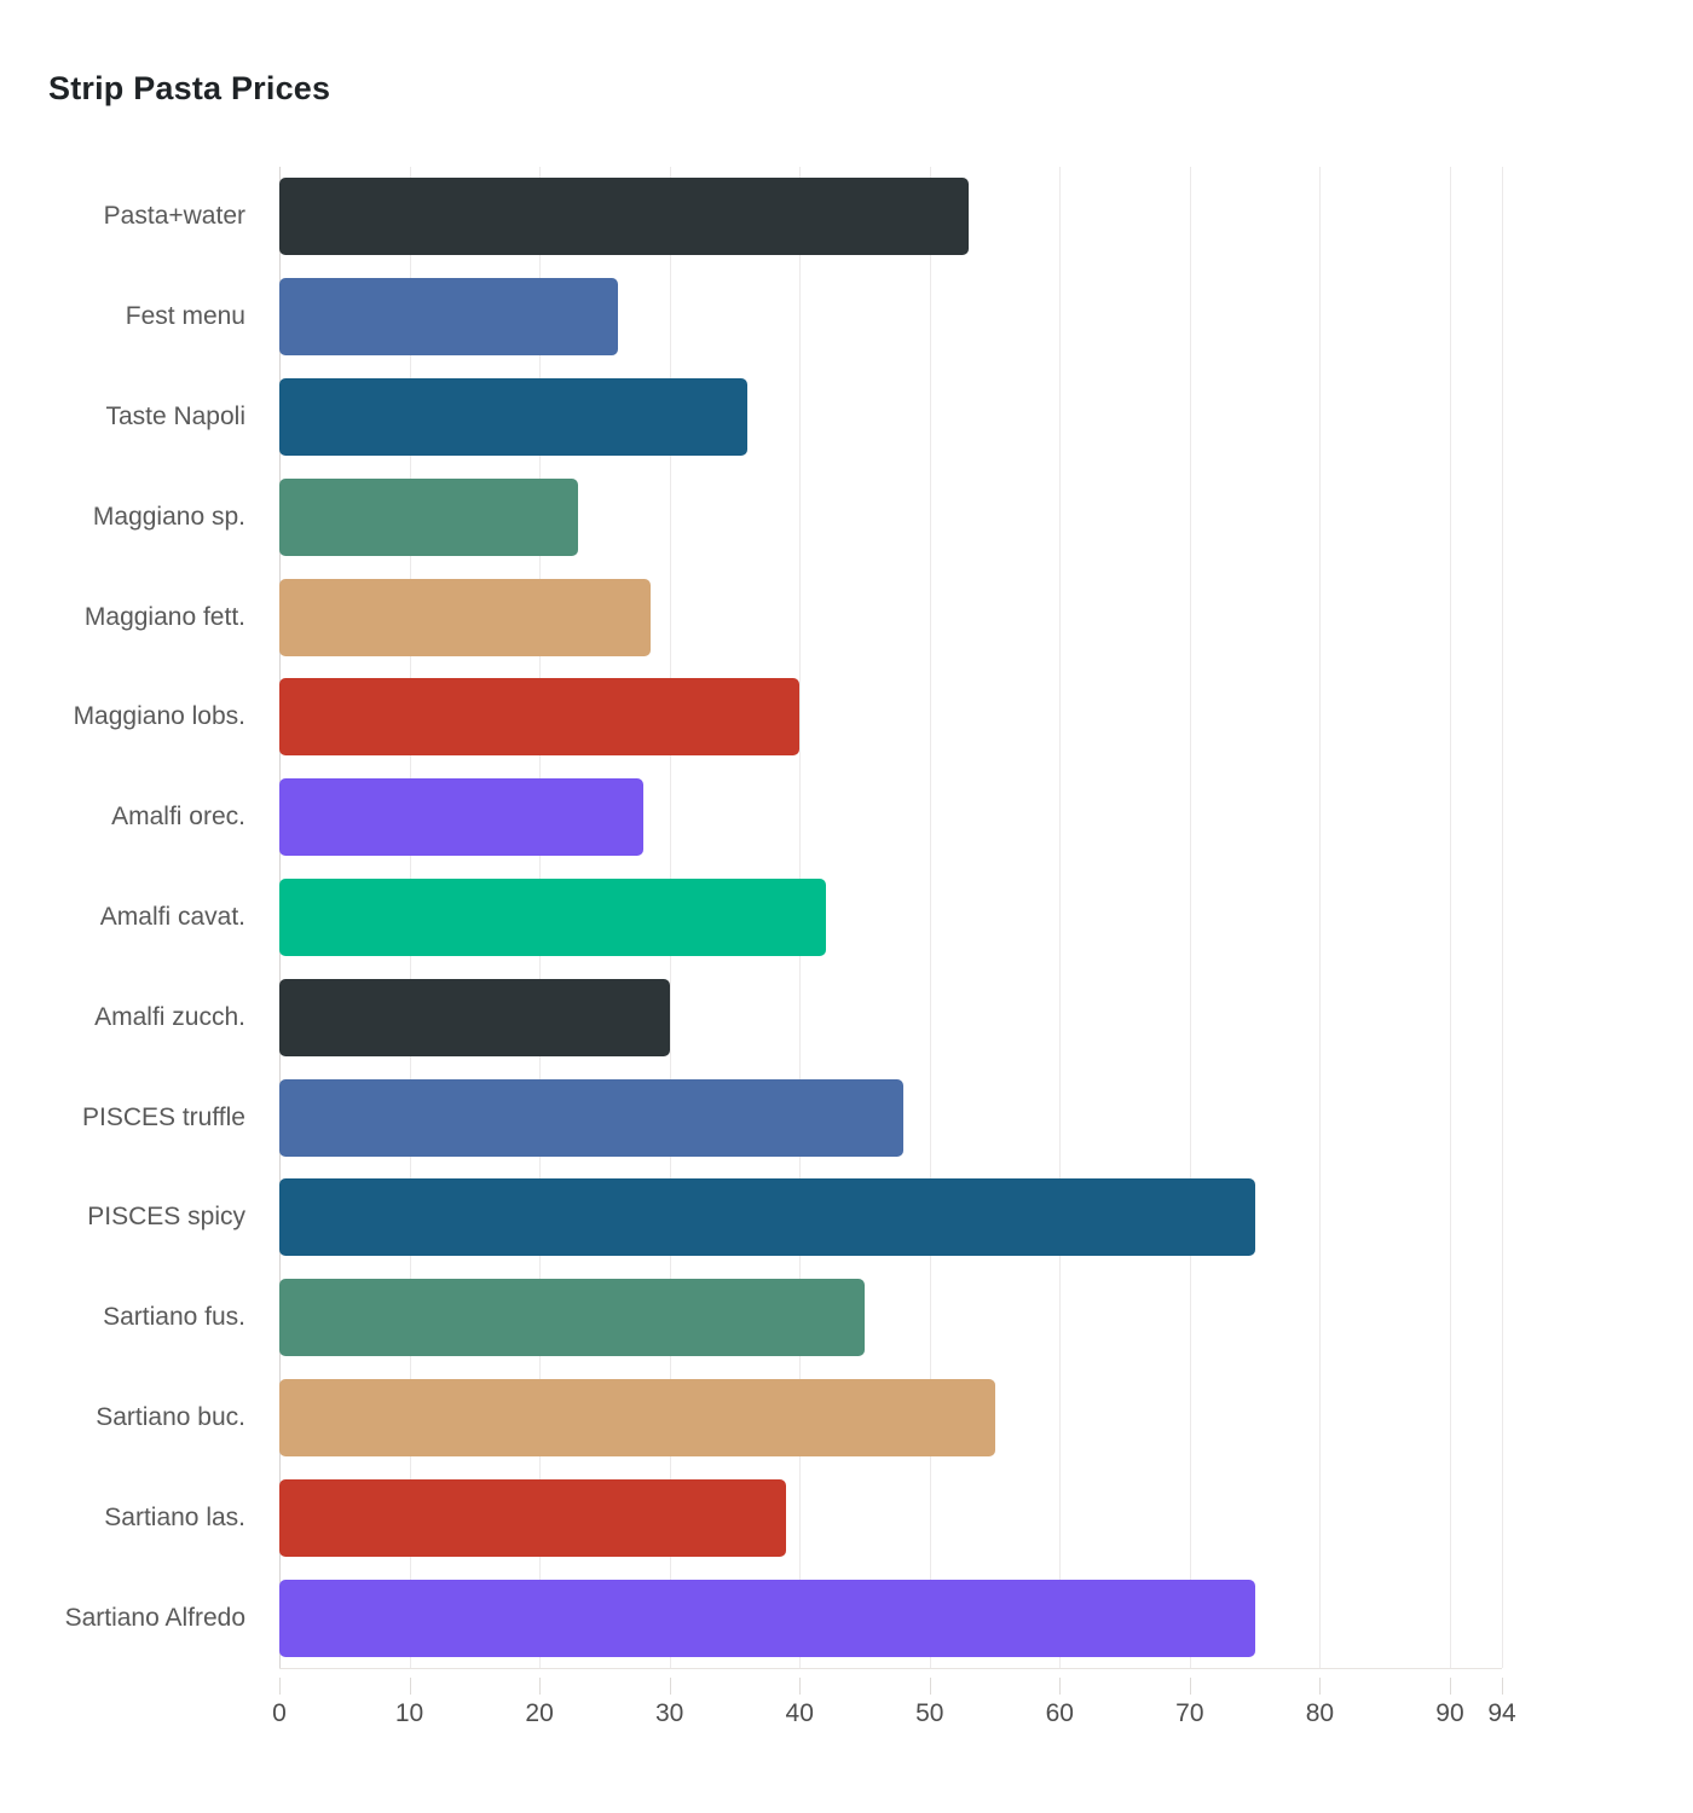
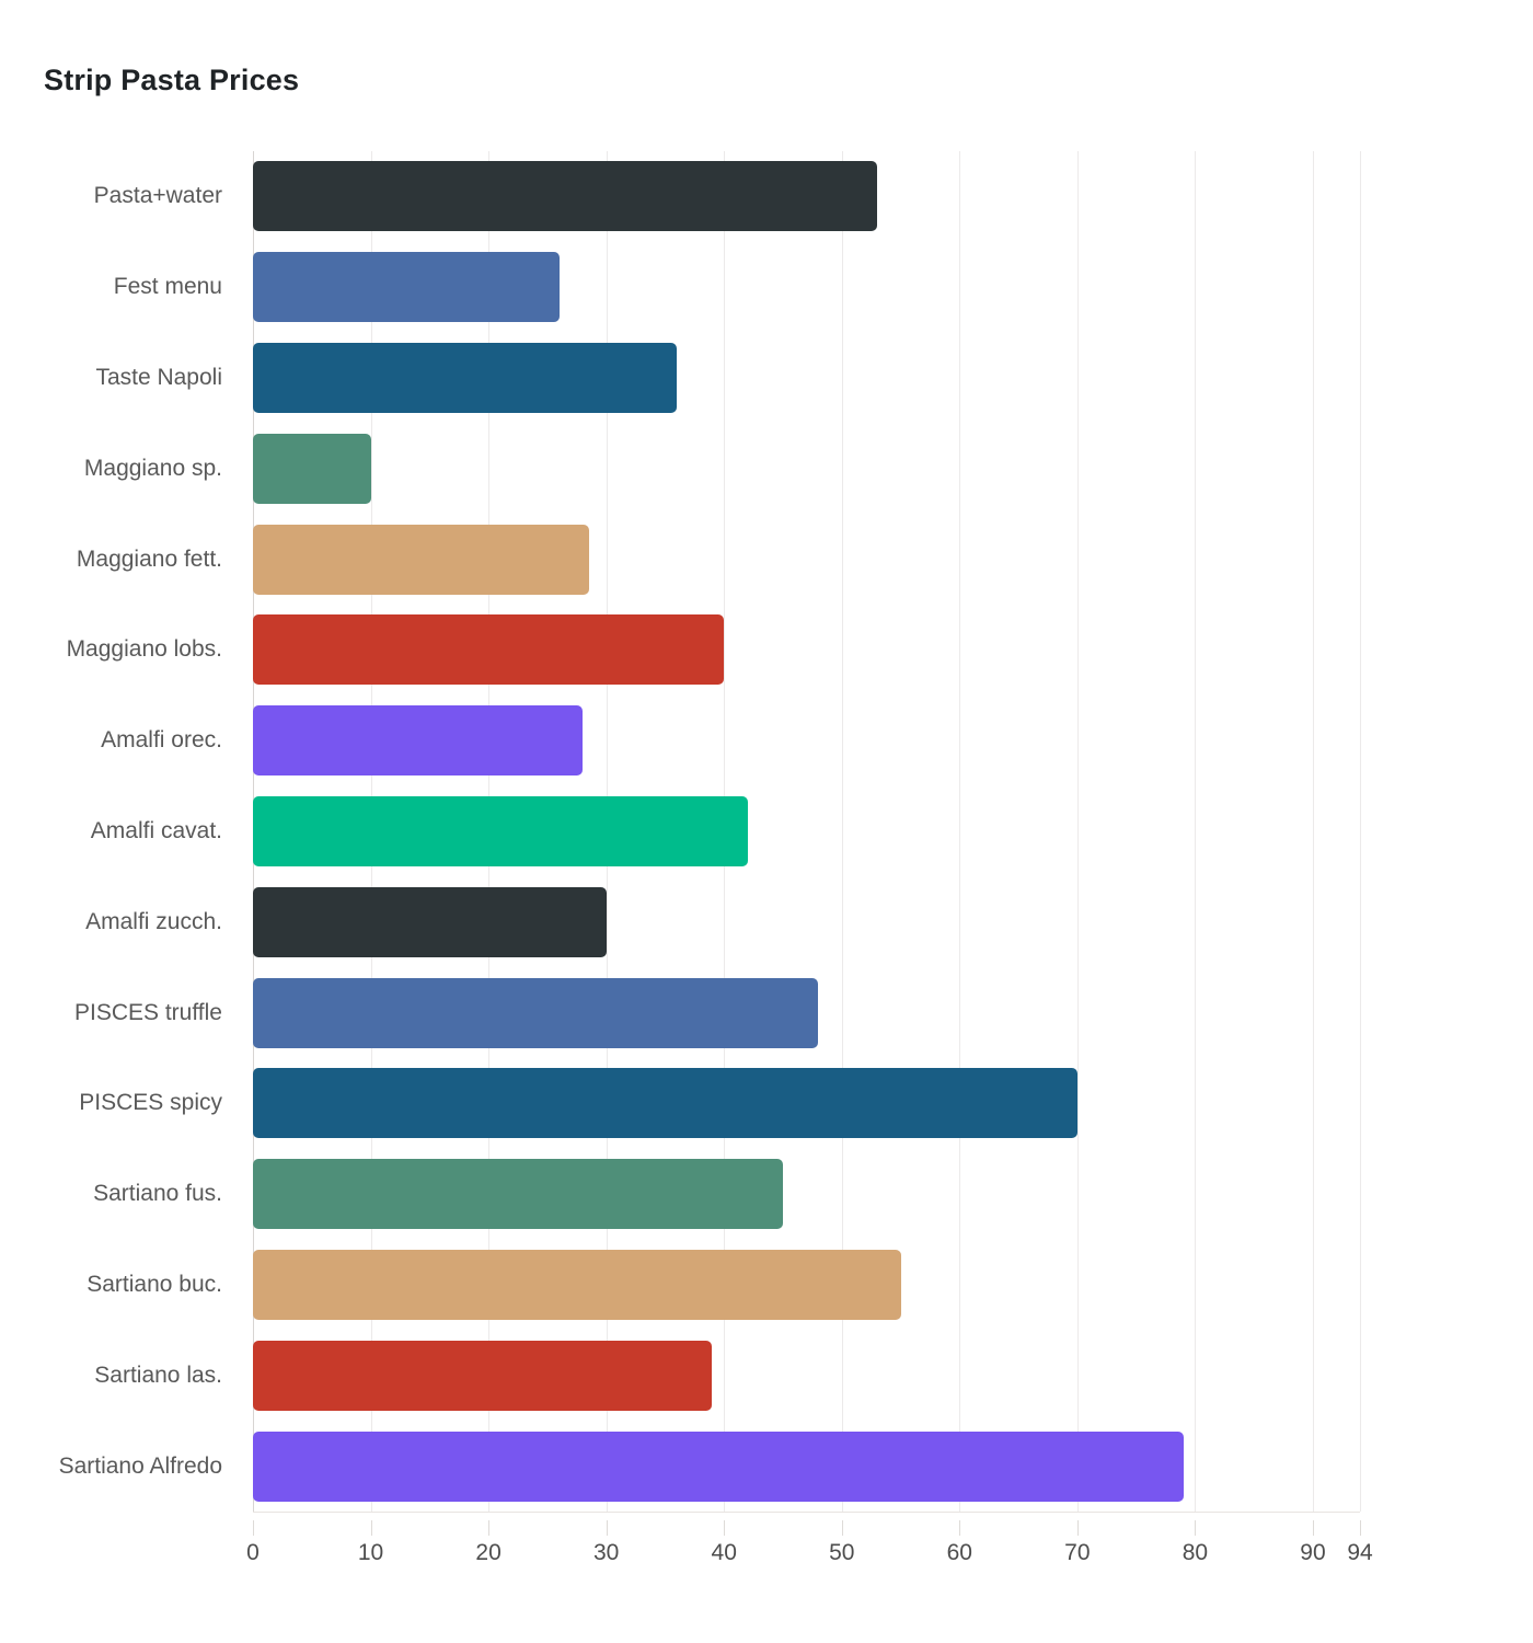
Maggiano sp.: 23 -> 10
PISCES spicy: 75 -> 70
Sartiano Alfredo: 75 -> 79
